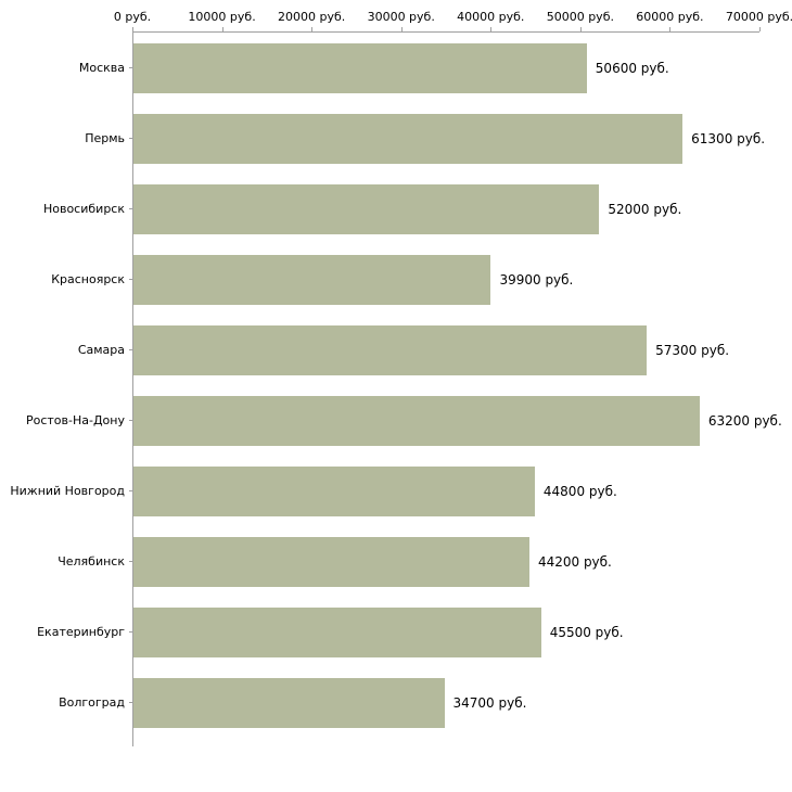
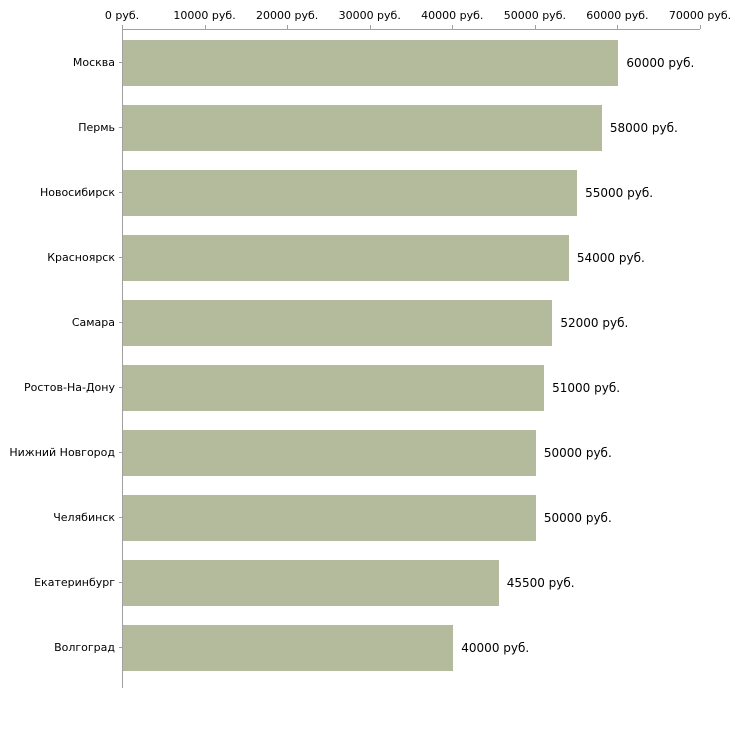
Москва: 50600 -> 60000
Пермь: 61300 -> 58000
Новосибирск: 52000 -> 55000
Красноярск: 39900 -> 54000
Самара: 57300 -> 52000
Ростов-На-Дону: 63200 -> 51000
Нижний Новгород: 44800 -> 50000
Челябинск: 44200 -> 50000
Волгоград: 34700 -> 40000
